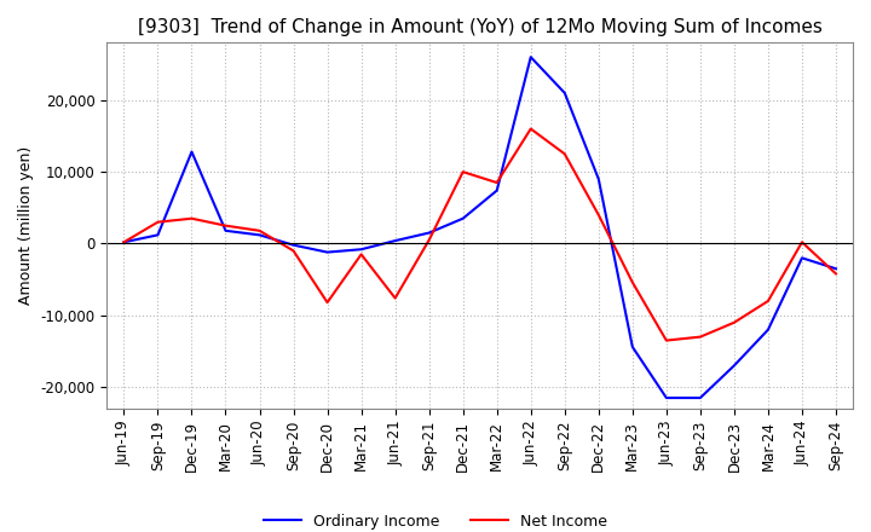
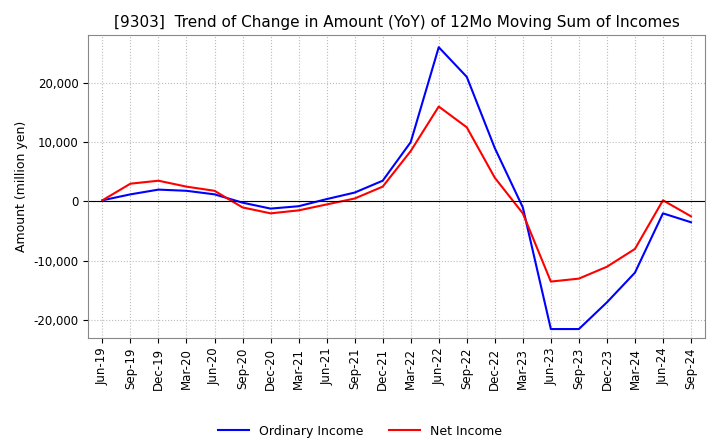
Ordinary Income/Dec-19: 12,800 -> 2,000
Net Income/Dec-20: -8,200 -> -2,000
Net Income/Jun-21: -7,600 -> -500
Net Income/Dec-21: 10,000 -> 2,500
Ordinary Income/Mar-22: 7,400 -> 10,000
Ordinary Income/Mar-23: -14,400 -> -1,000
Net Income/Mar-23: -5,400 -> -2,000
Net Income/Sep-24: -4,200 -> -2,500
